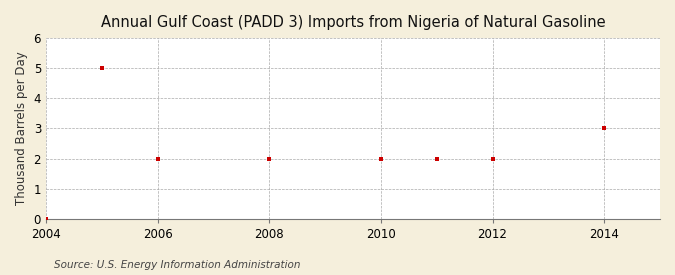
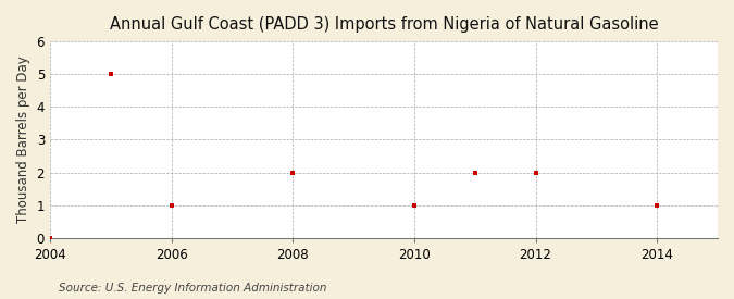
2006: 2 -> 1
2010: 2 -> 1
2014: 3 -> 1
